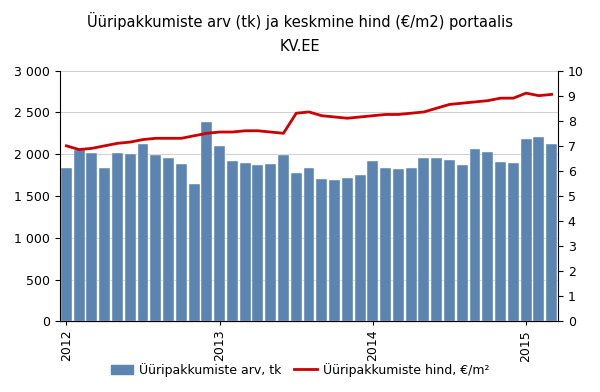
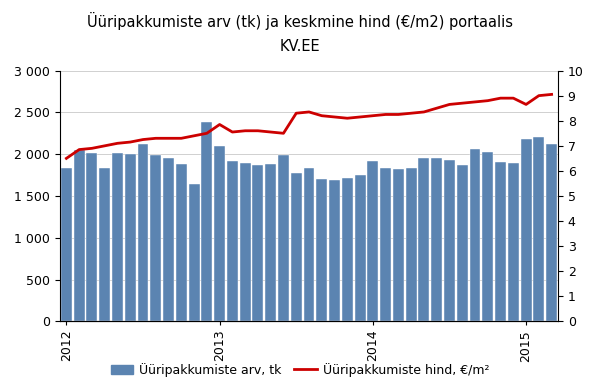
Üüripakkumiste hind, €/m²/2012: 7.00 -> 6.50
Üüripakkumiste hind, €/m²/2013: 7.55 -> 7.85
Üüripakkumiste hind, €/m²/2015: 9.10 -> 8.65
